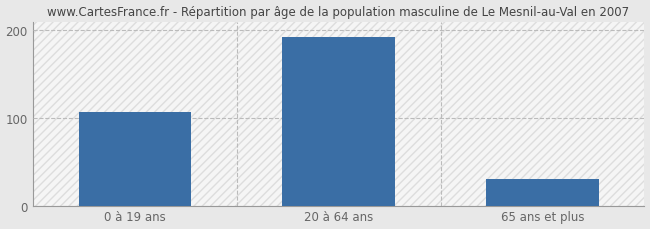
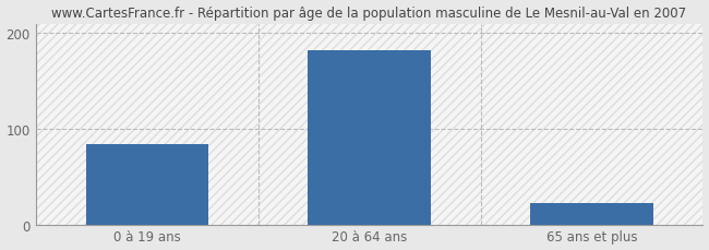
0 à 19 ans: 107 -> 84
20 à 64 ans: 192 -> 182
65 ans et plus: 30 -> 22
